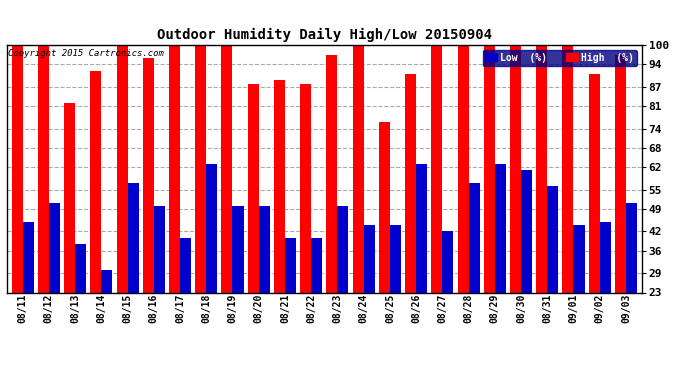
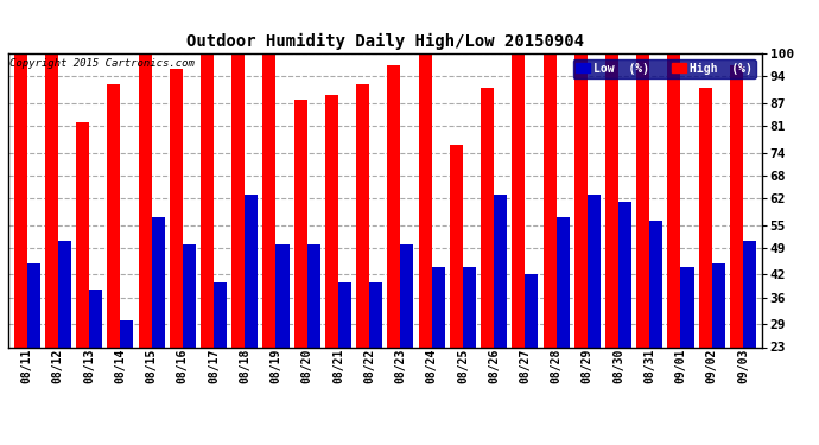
High (%)/08/22: 88 -> 92
